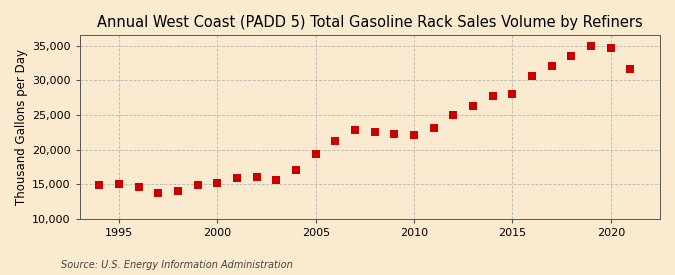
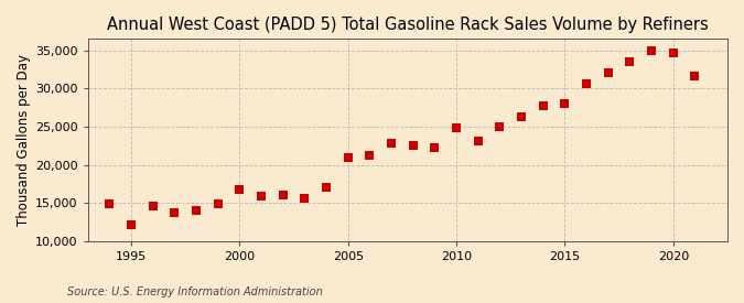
1995: 15,100 -> 12,200
2000: 15,200 -> 16,800
2005: 19,400 -> 21,000
2010: 22,100 -> 24,800
